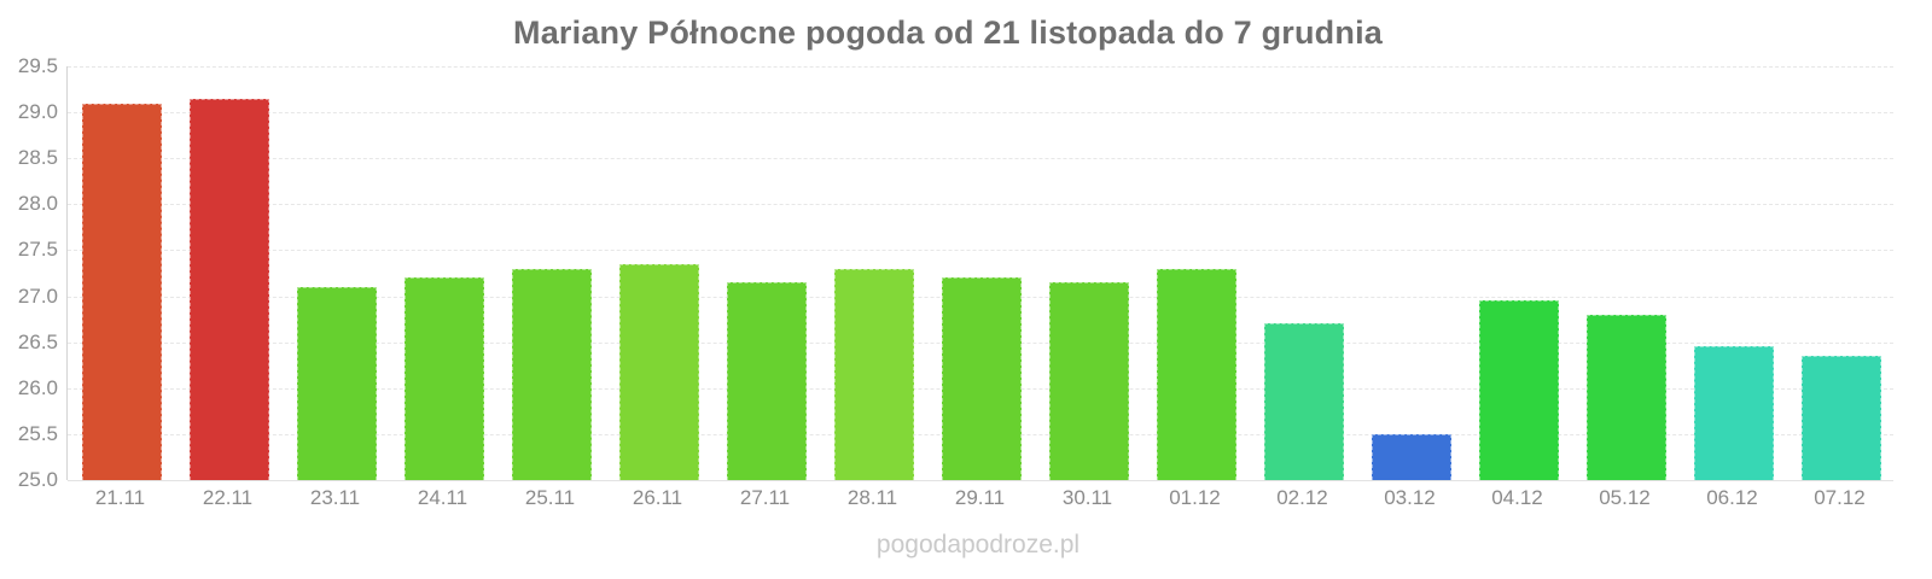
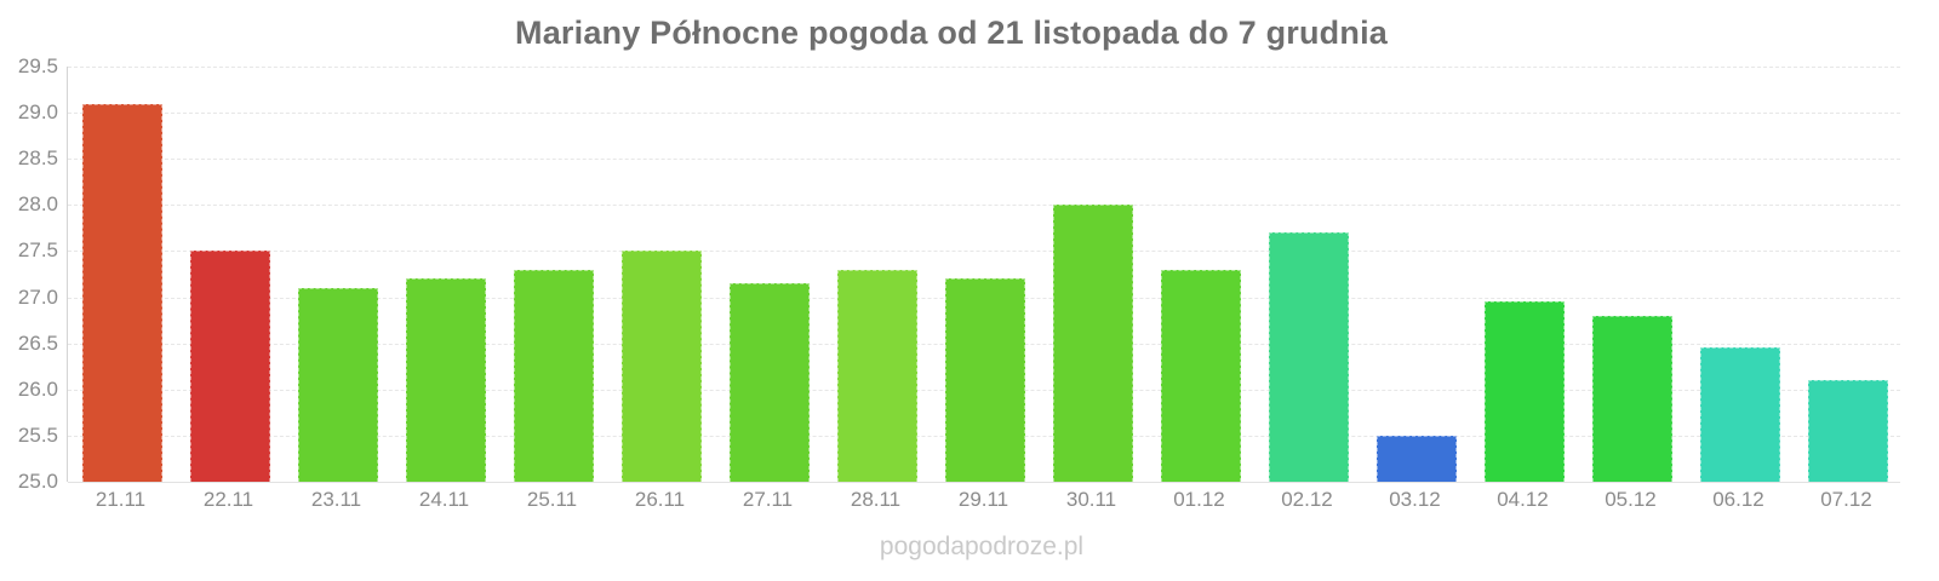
22.11: 29.1 -> 27.5
26.11: 27.4 -> 27.5
30.11: 27.1 -> 28.0
02.12: 26.7 -> 27.7
07.12: 26.4 -> 26.1
